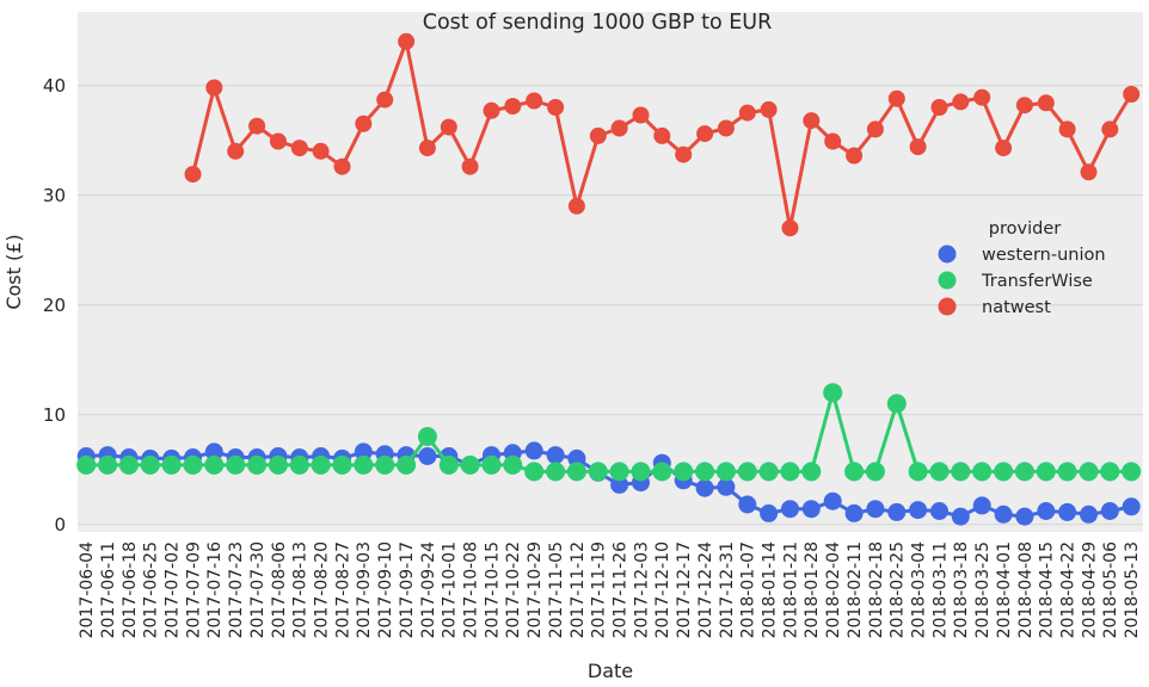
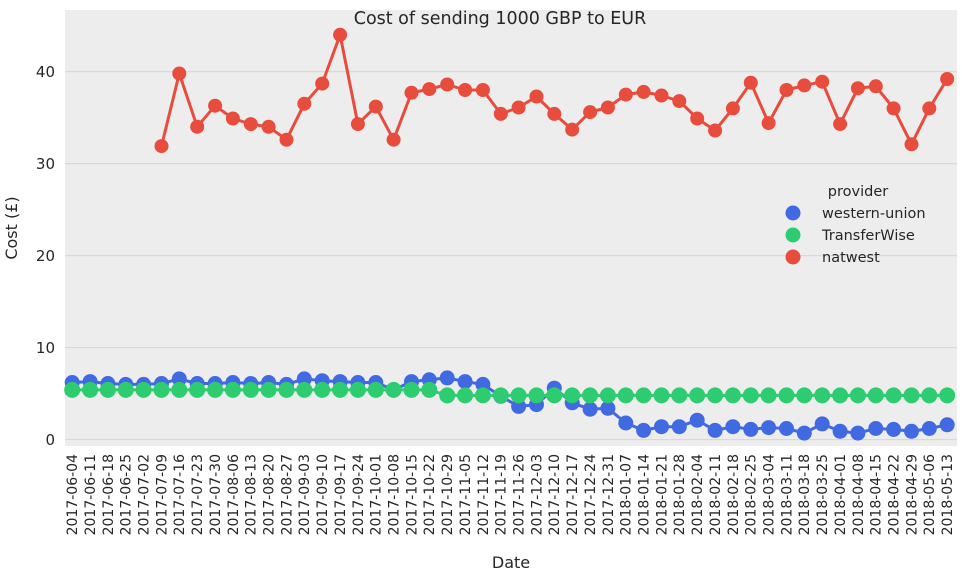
TransferWise/2017-09-24: 8 -> 5
natwest/2017-11-12: 29 -> 38
natwest/2018-01-21: 27 -> 37
TransferWise/2018-02-04: 12 -> 5
TransferWise/2018-02-25: 11 -> 5
